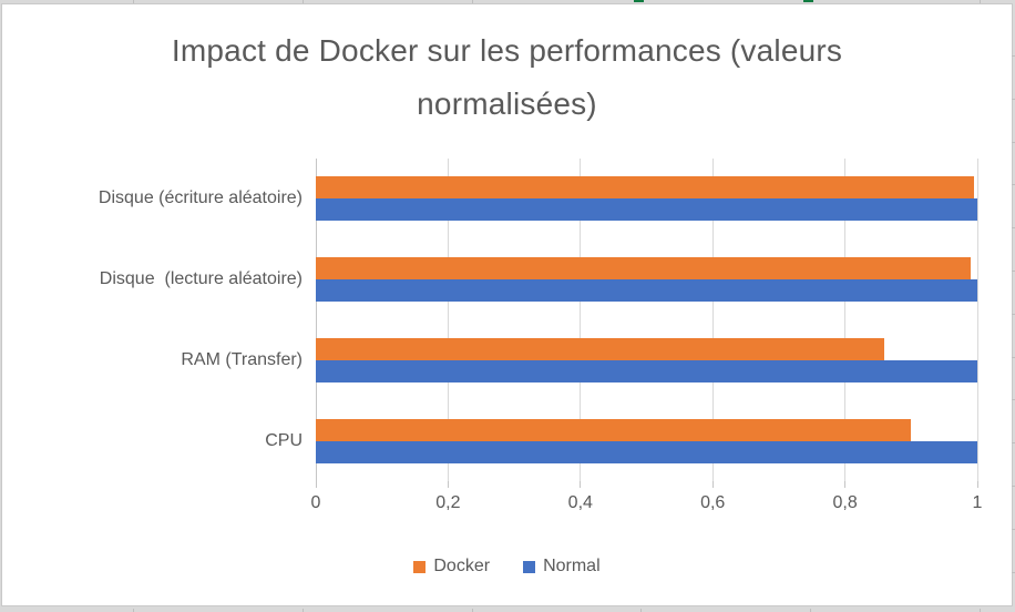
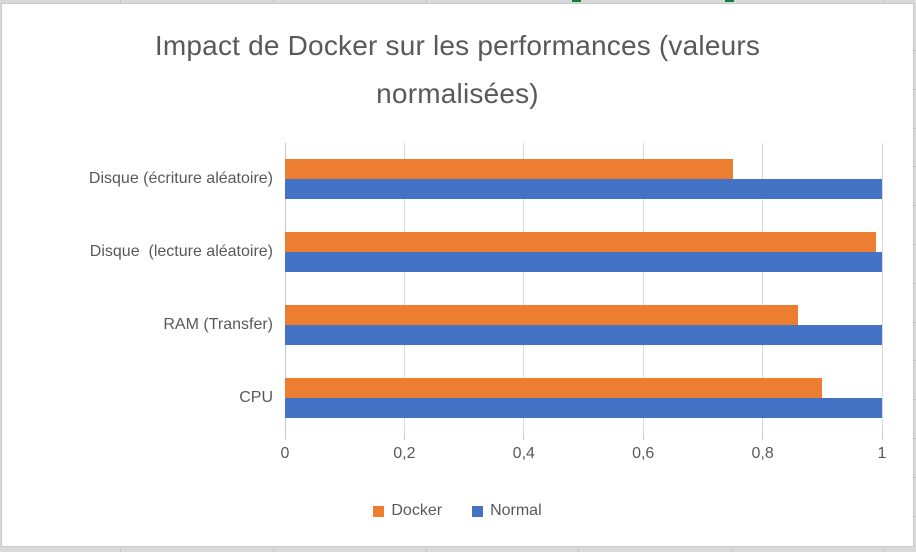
Docker/Disque (écriture aléatoire): 0,99 -> 0,75
